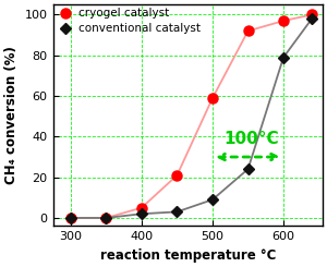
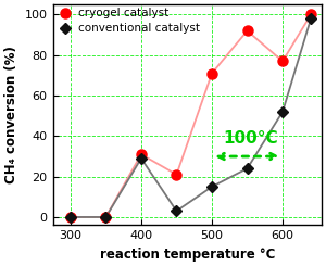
cryogel catalyst/400: 5 -> 31
conventional catalyst/400: 2 -> 29
cryogel catalyst/500: 59 -> 71
conventional catalyst/500: 9 -> 15
cryogel catalyst/600: 97 -> 77
conventional catalyst/600: 79 -> 52
